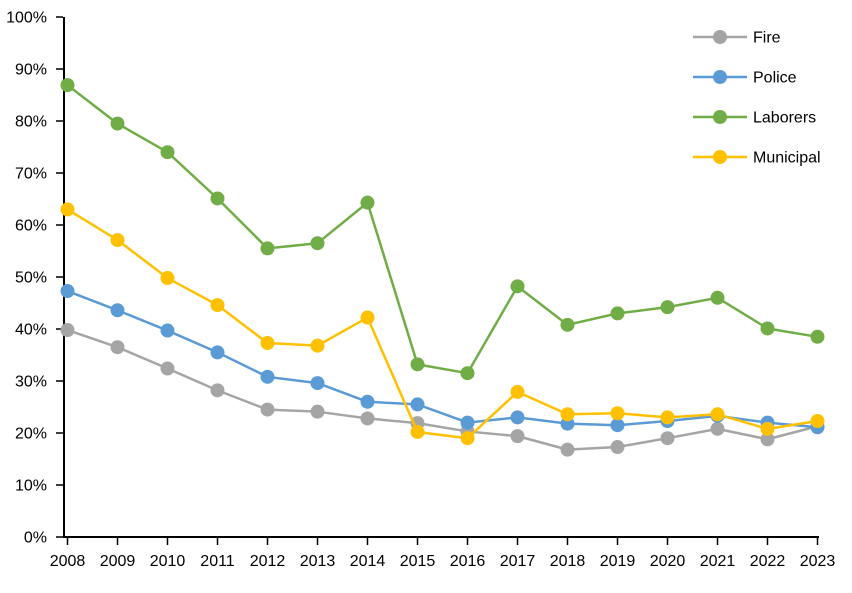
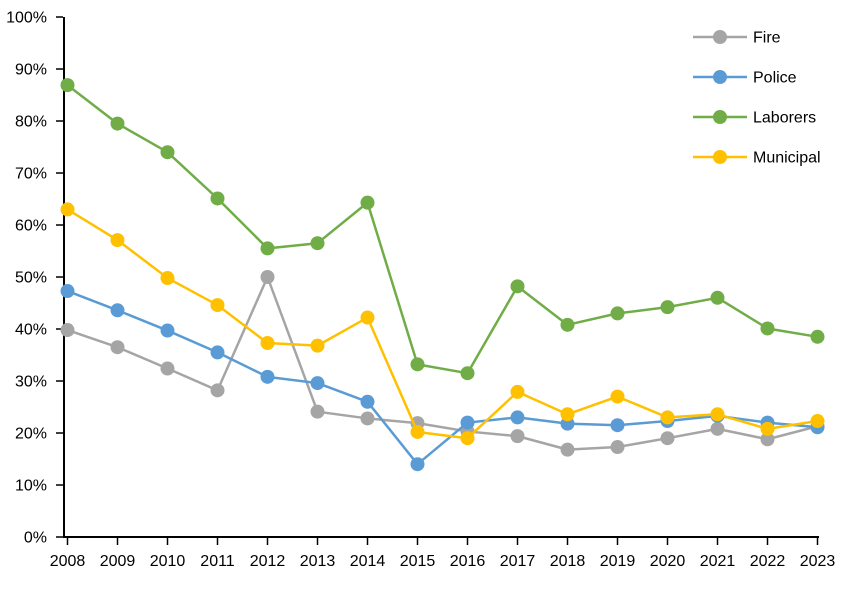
Fire/2012: 24% -> 50%
Police/2015: 26% -> 14%
Municipal/2019: 24% -> 27%
